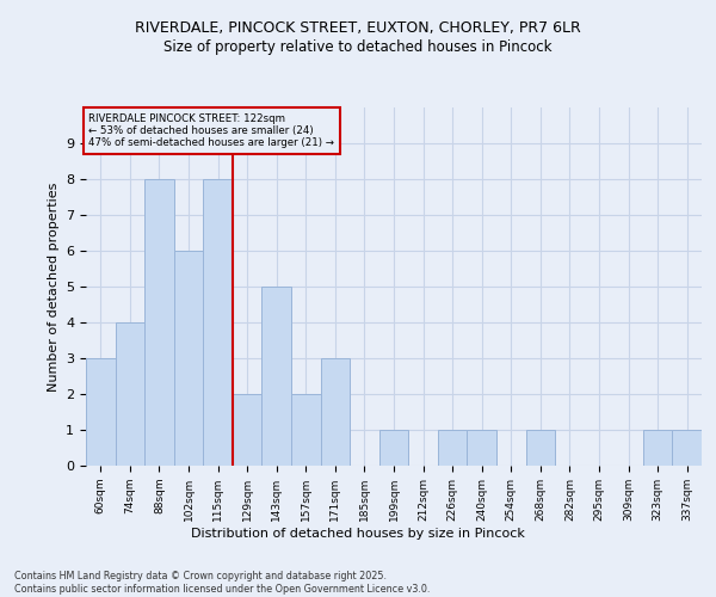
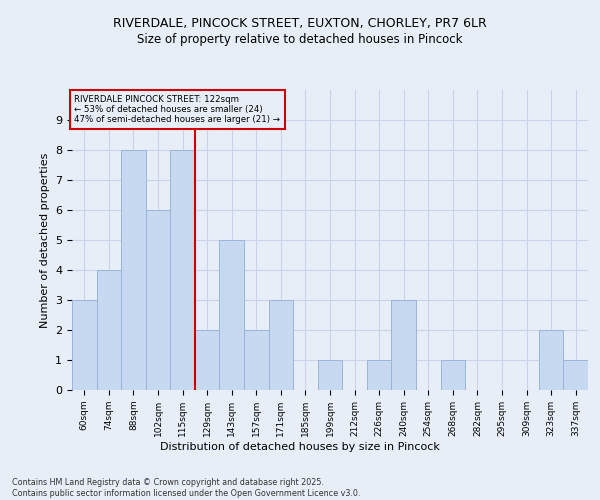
240sqm: 1 -> 3
323sqm: 1 -> 2
